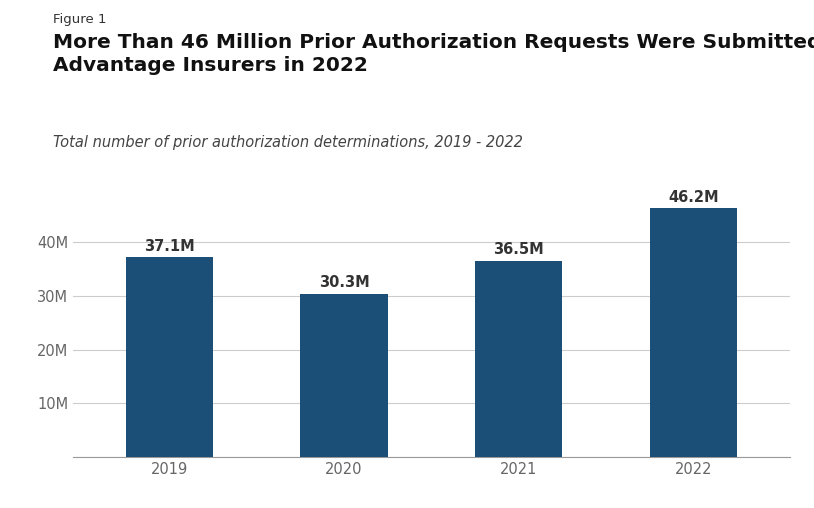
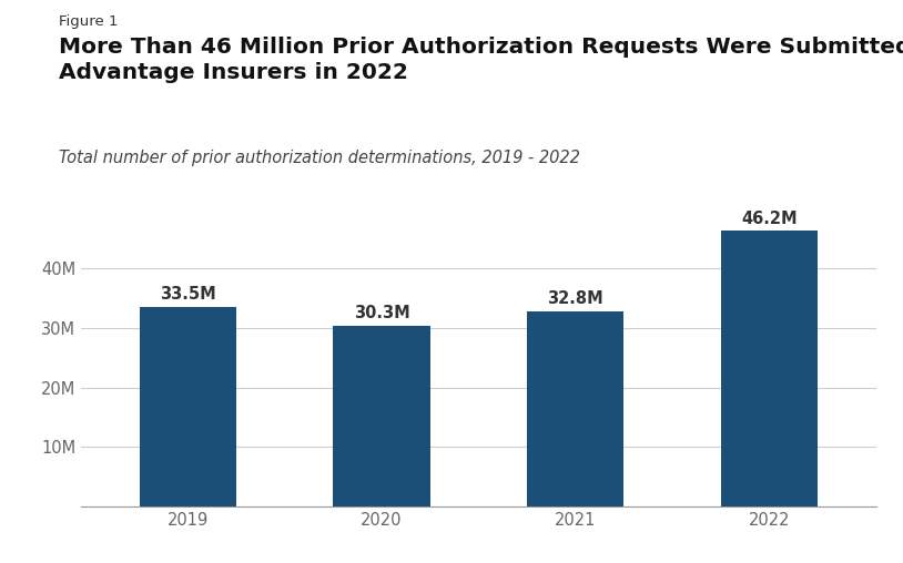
2019: 37.1M -> 33.5M
2021: 36.5M -> 32.8M
